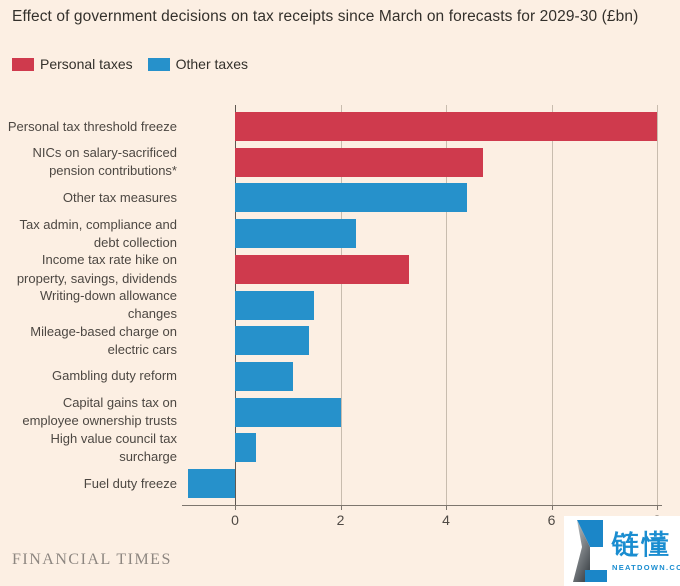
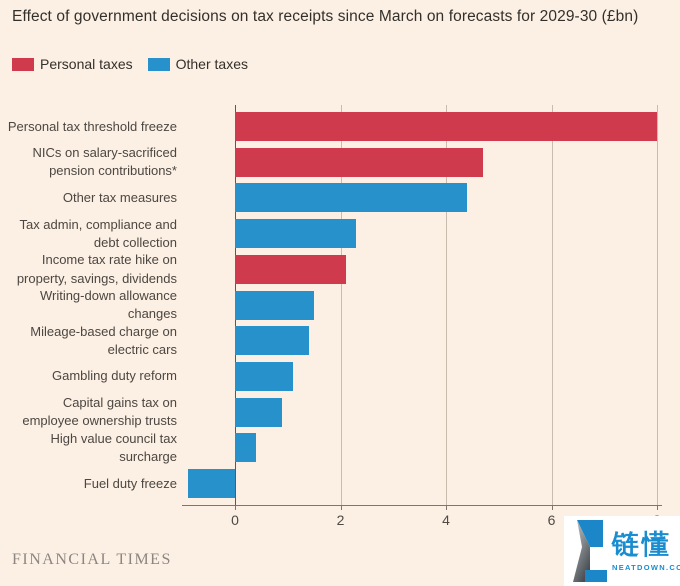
Income tax rate hike on property, savings, dividends: 3.3 -> 2.1
Capital gains tax on employee ownership trusts: 2.0 -> 0.9
